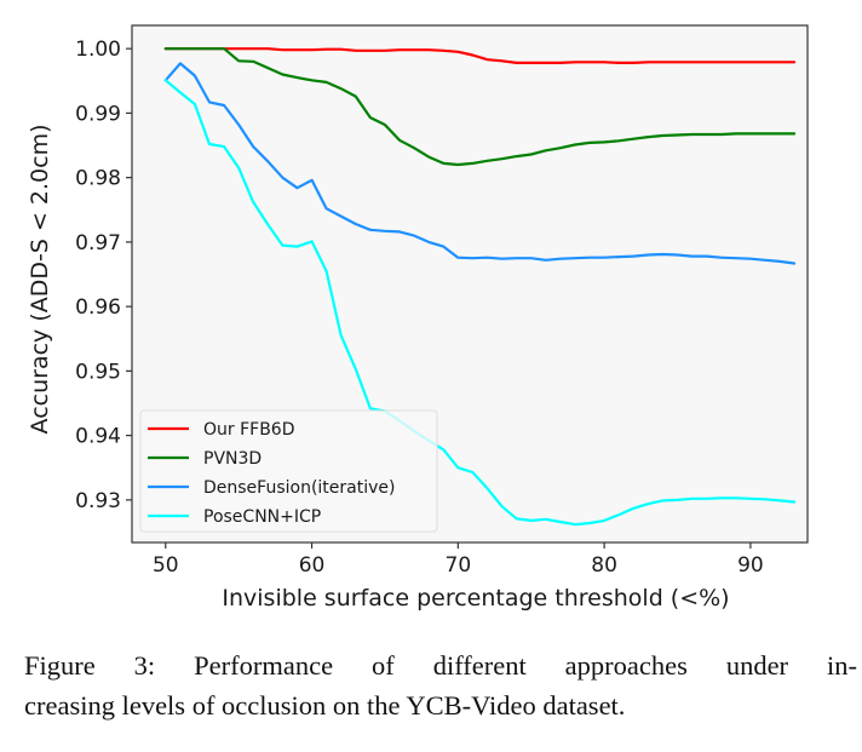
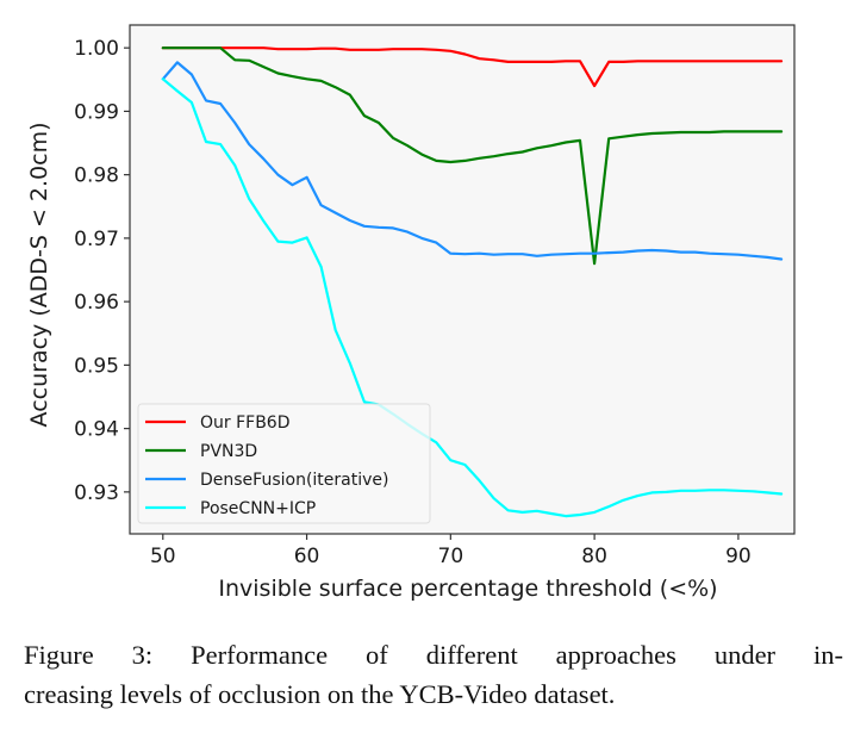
Our FFB6D/80: 0.998 -> 0.994
PVN3D/80: 0.986 -> 0.966
